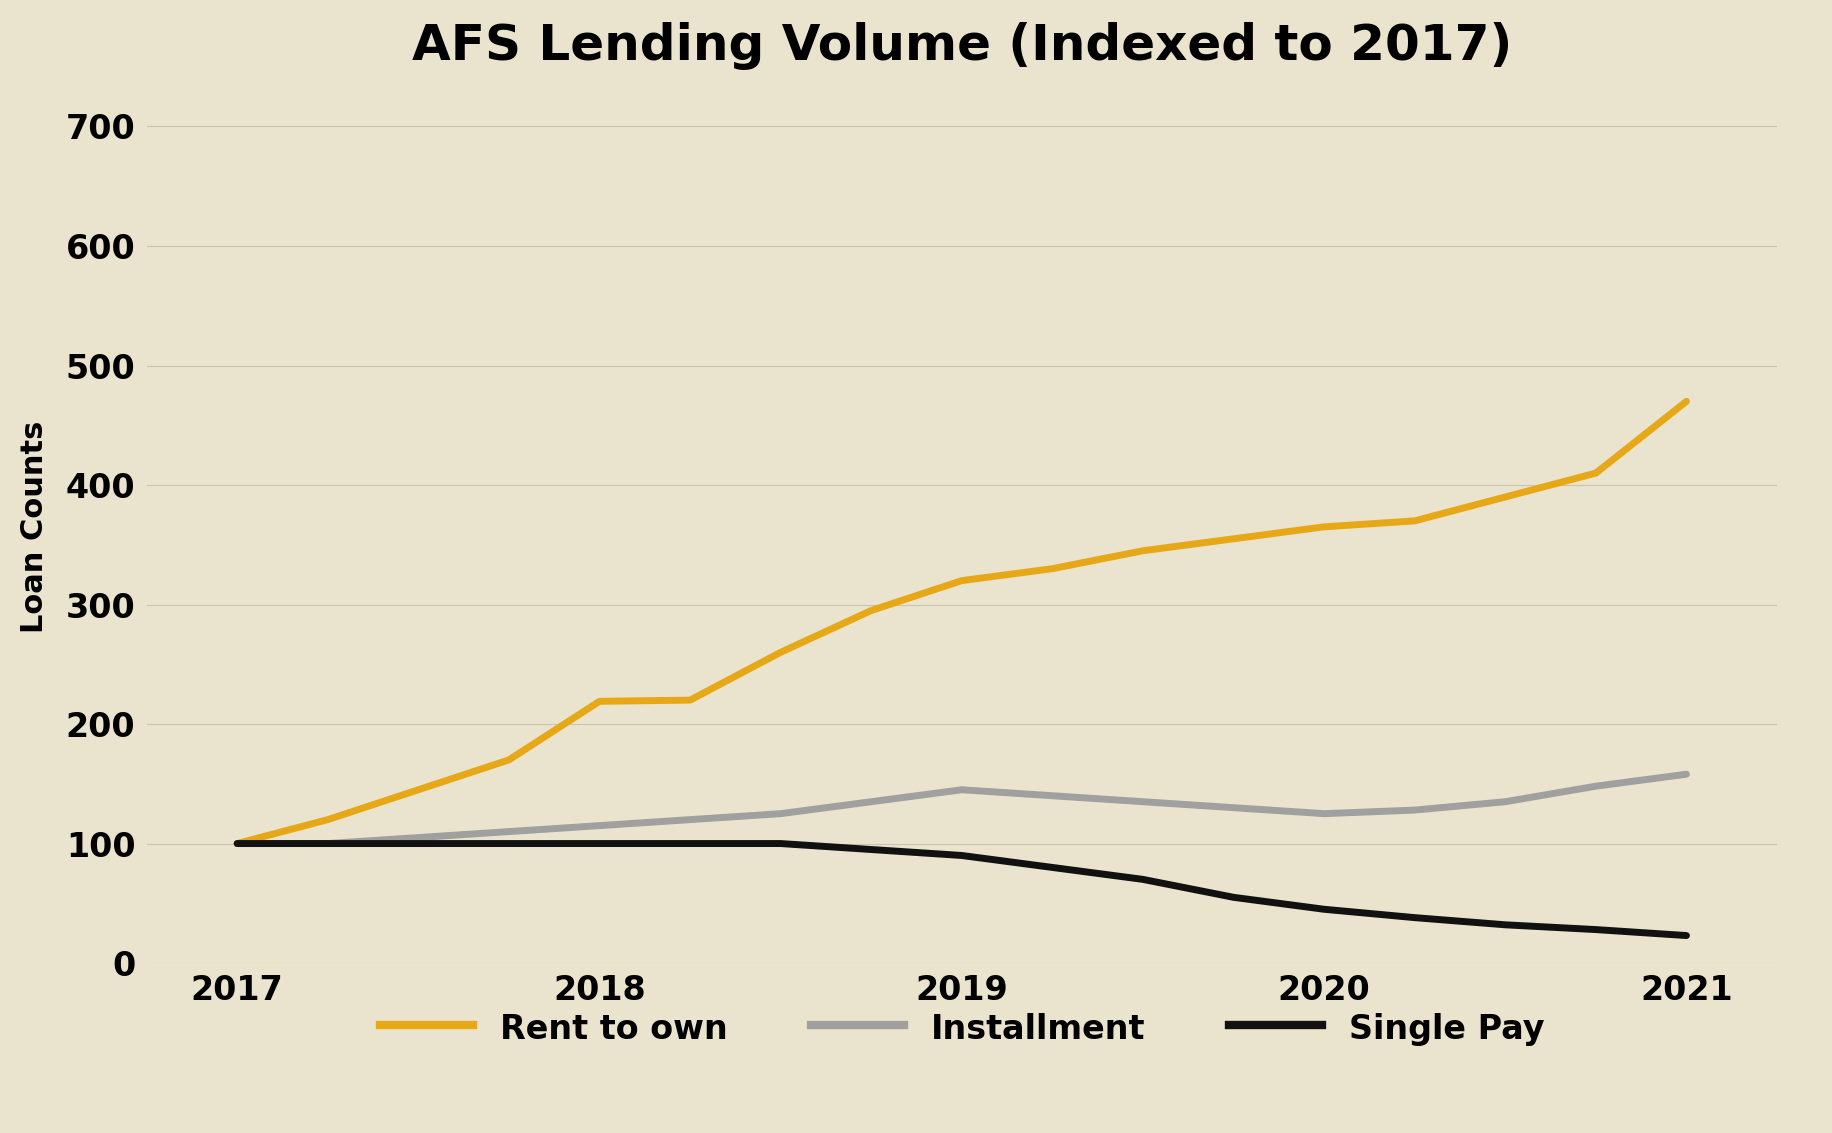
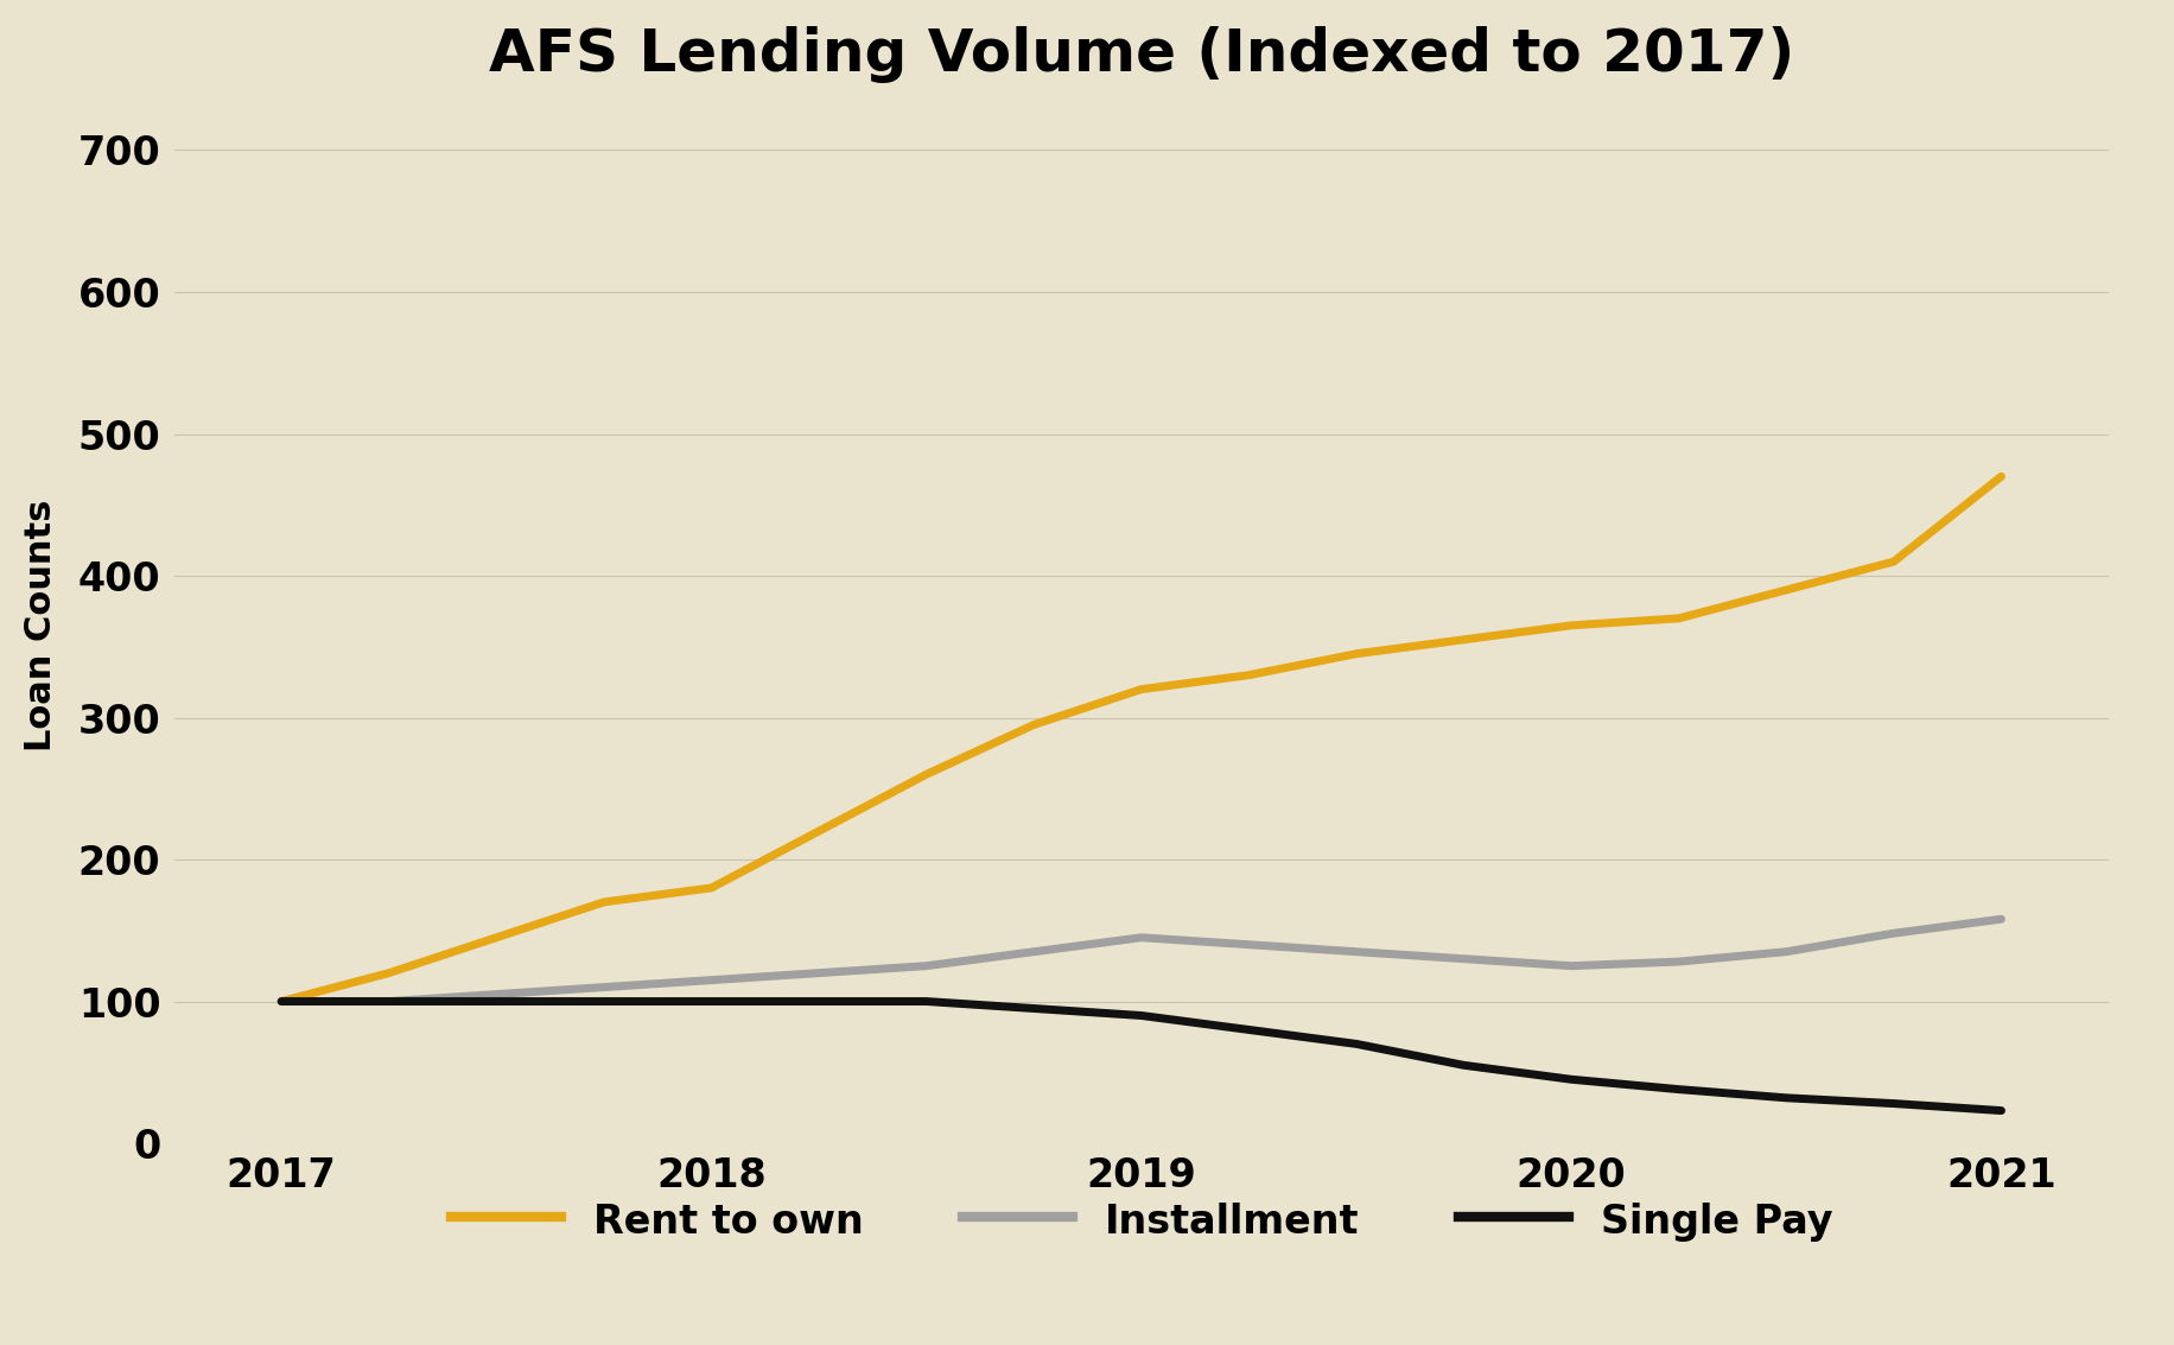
Rent to own/2018: 219 -> 180
